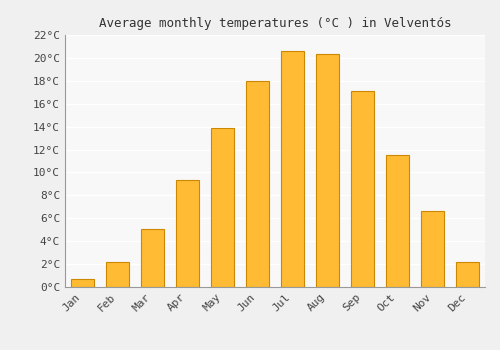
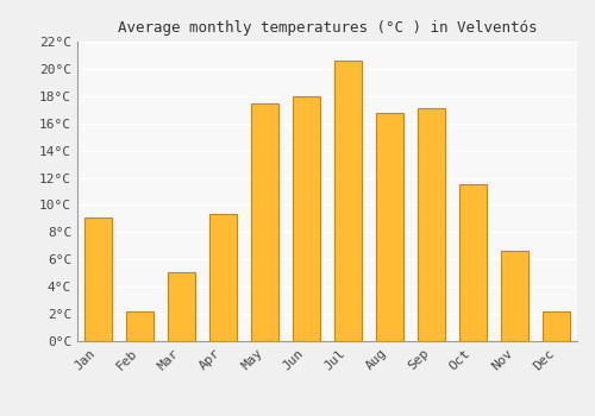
Jan: 0.7°C -> 9.1°C
May: 13.9°C -> 17.5°C
Aug: 20.3°C -> 16.8°C
